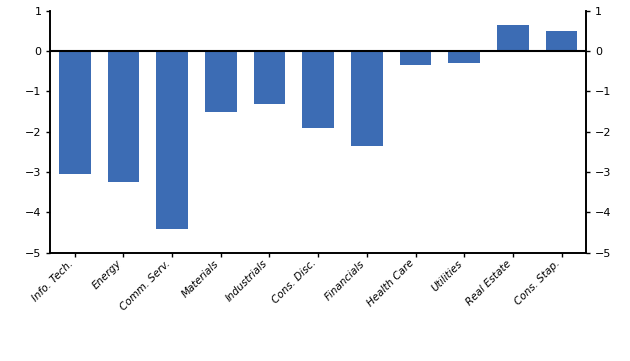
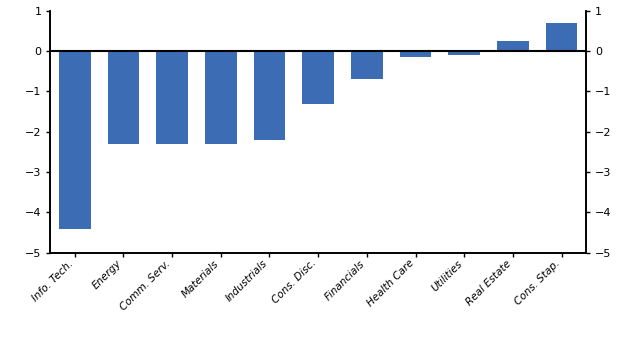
Info. Tech.: -3.05 -> -4.40
Energy: -3.25 -> -2.30
Comm. Serv.: -4.40 -> -2.30
Materials: -1.50 -> -2.30
Industrials: -1.30 -> -2.20
Cons. Disc.: -1.90 -> -1.30
Financials: -2.35 -> -0.70
Health Care: -0.35 -> -0.15
Utilities: -0.30 -> -0.10
Real Estate: 0.65 -> 0.25
Cons. Stap.: 0.50 -> 0.70
